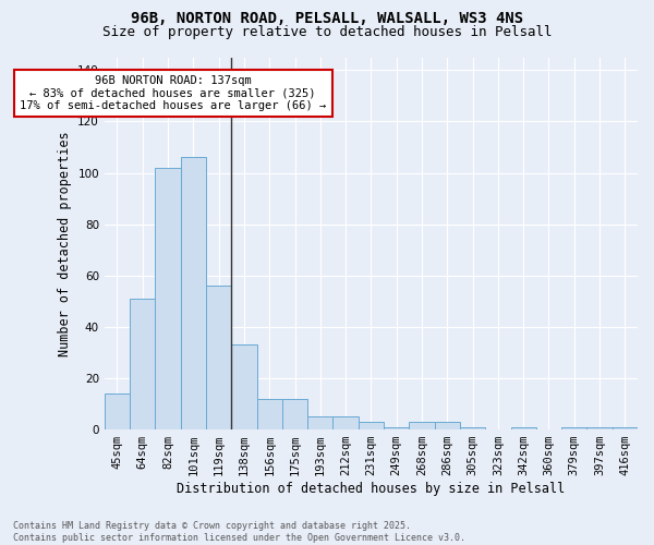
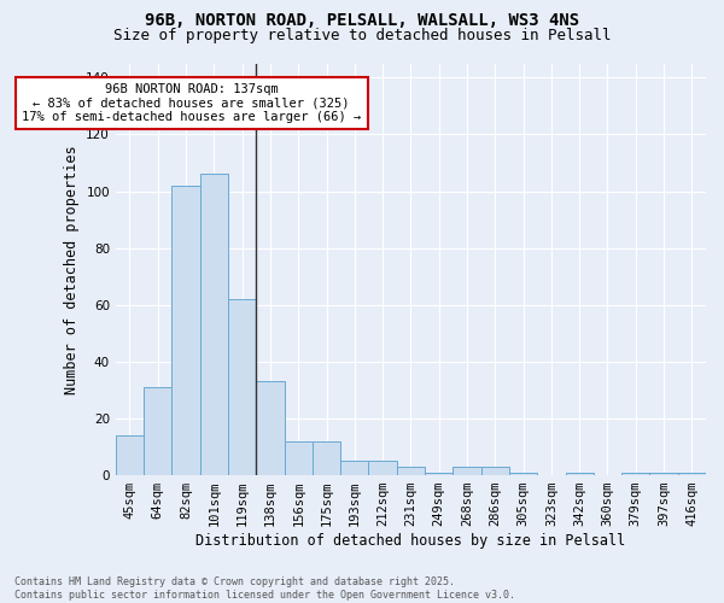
64sqm: 51 -> 31
119sqm: 56 -> 62
